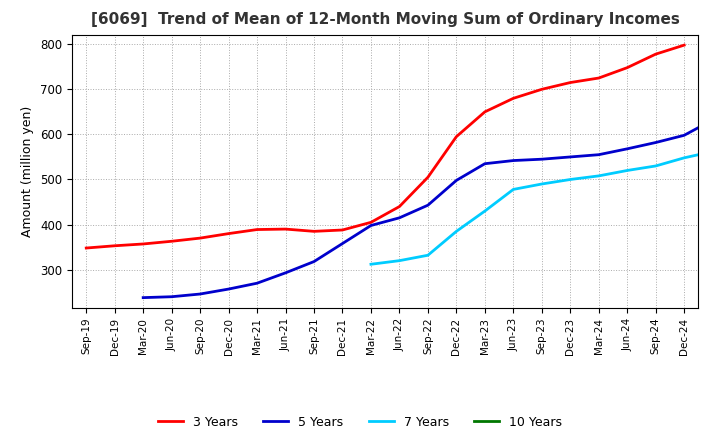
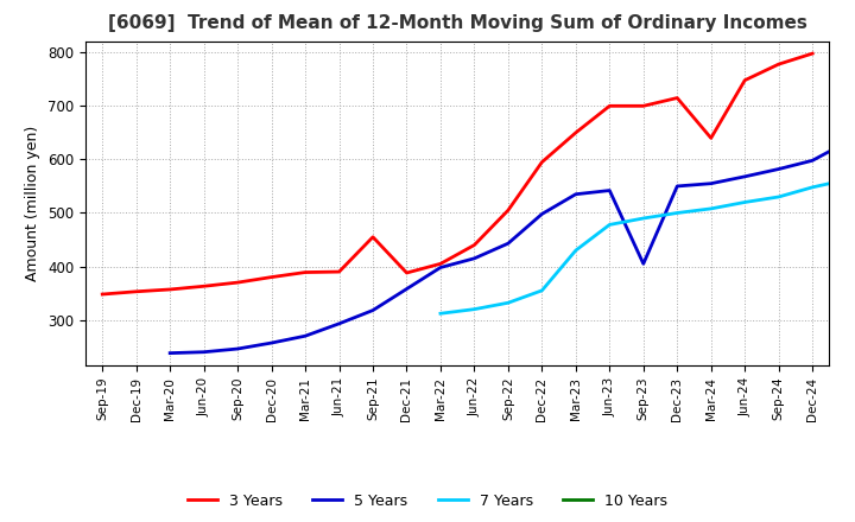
3 Years/Sep-21: 385 -> 455
7 Years/Dec-22: 385 -> 355
3 Years/Jun-23: 680 -> 700
5 Years/Sep-23: 545 -> 405
3 Years/Mar-24: 725 -> 640
